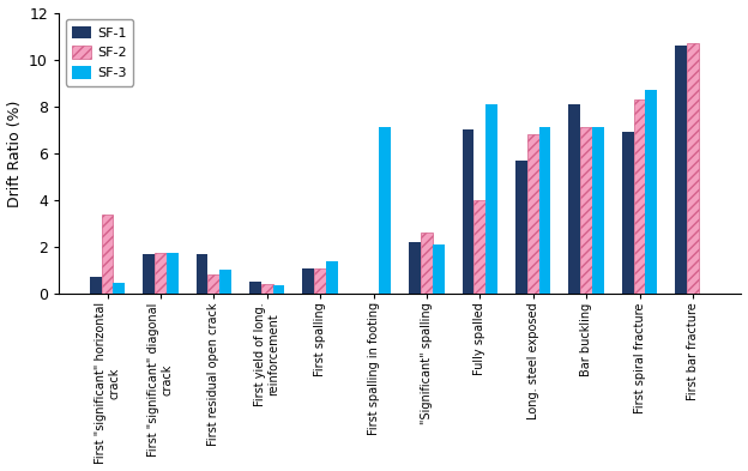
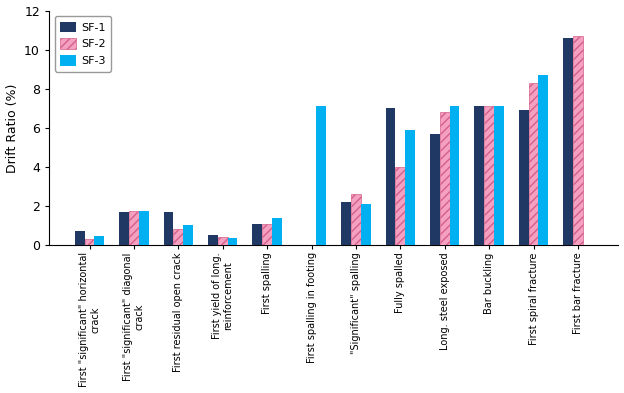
SF-2/First "significant" horizontal crack: 3.4 -> 0.3
SF-3/Fully spalled: 8.1 -> 5.9
SF-1/Bar buckling: 8.1 -> 7.1
